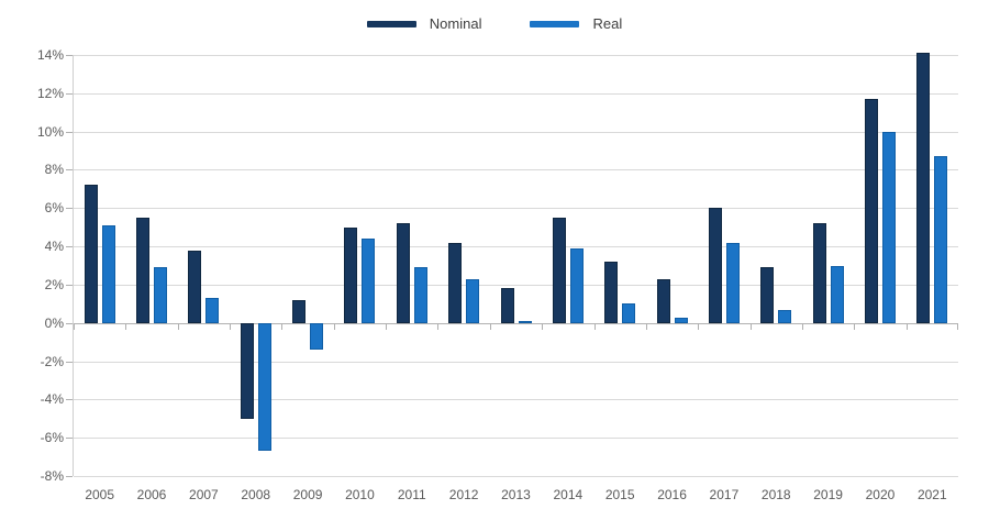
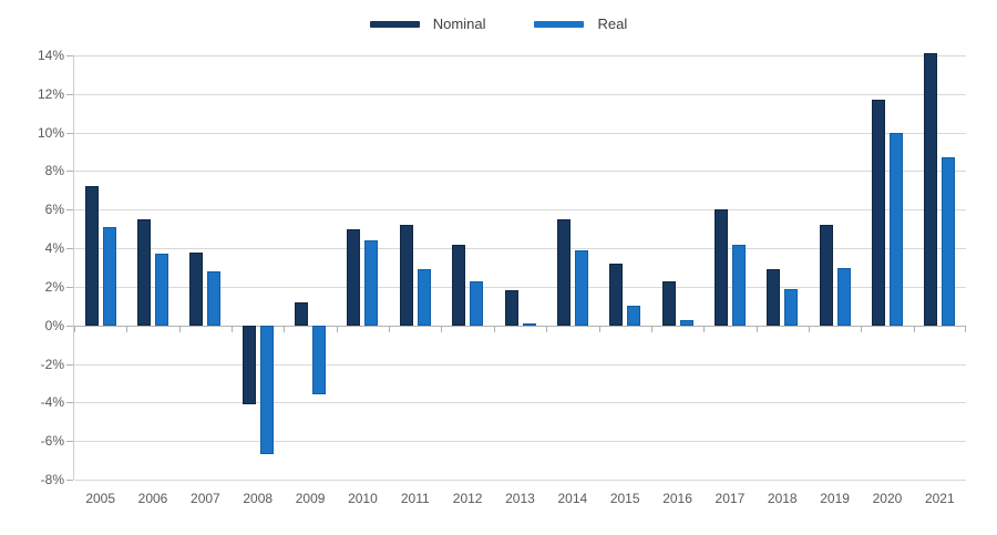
Real/2006: 2.9% -> 3.7%
Real/2007: 1.3% -> 2.8%
Nominal/2008: -5.0% -> -4.1%
Real/2009: -1.4% -> -3.6%
Real/2018: 0.7% -> 1.9%
